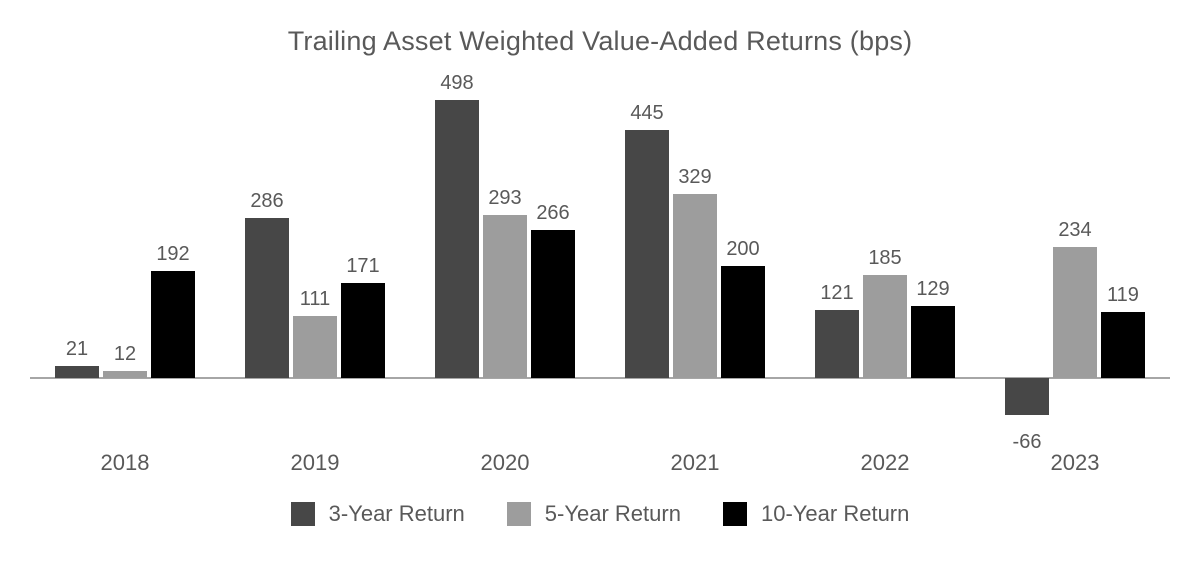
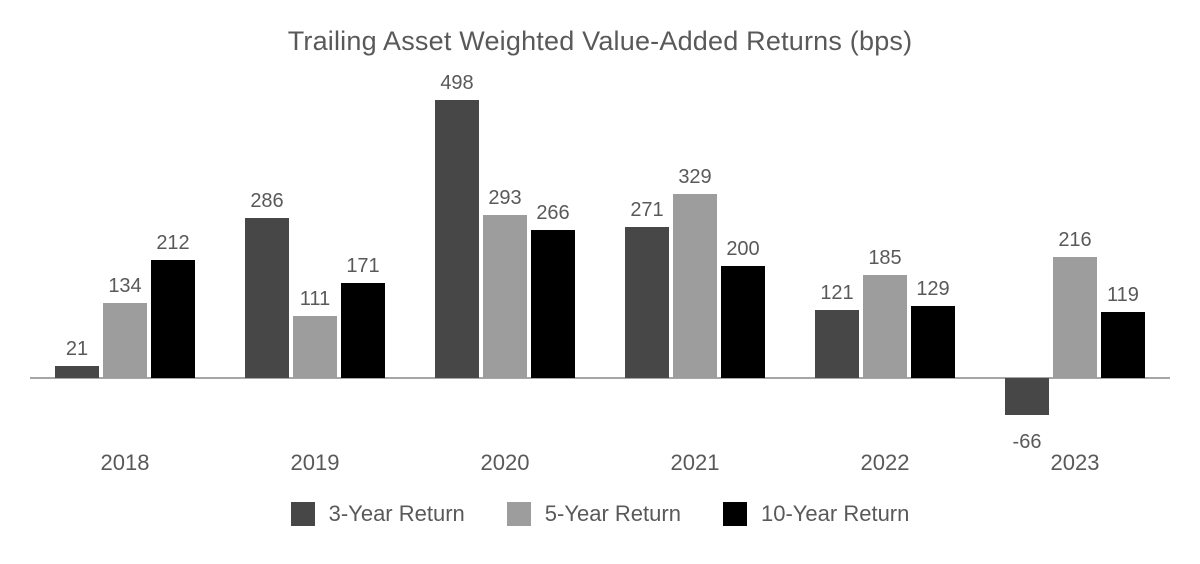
5-Year Return/2018: 12 -> 134
10-Year Return/2018: 192 -> 212
3-Year Return/2021: 445 -> 271
5-Year Return/2023: 234 -> 216
